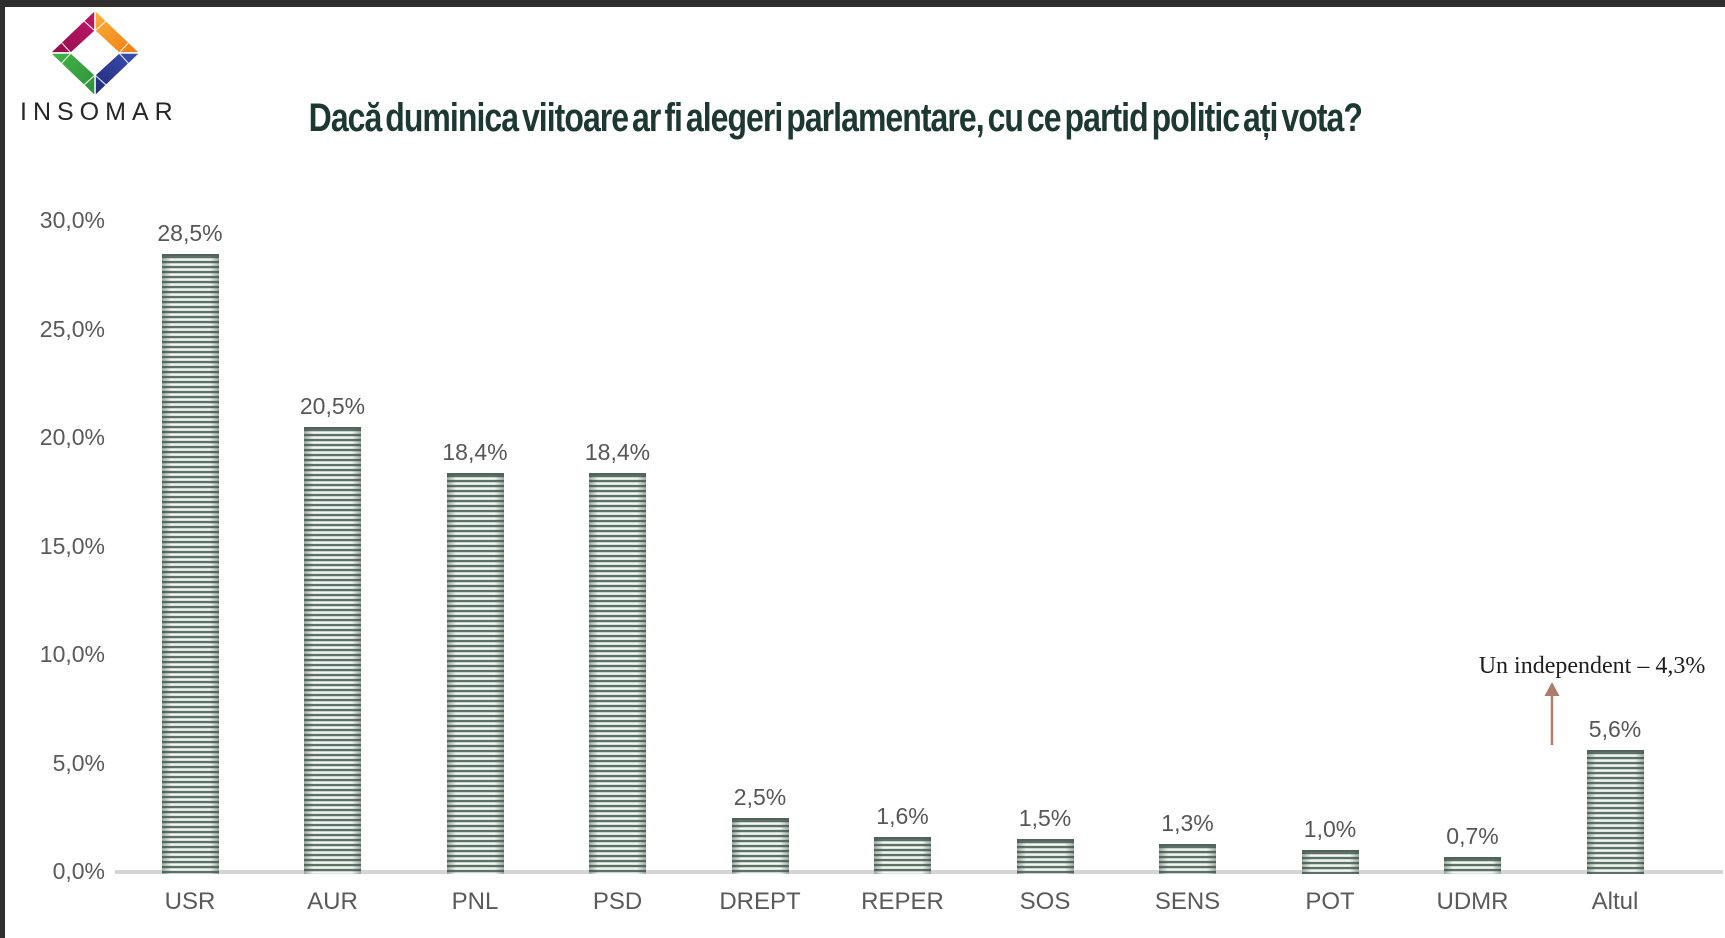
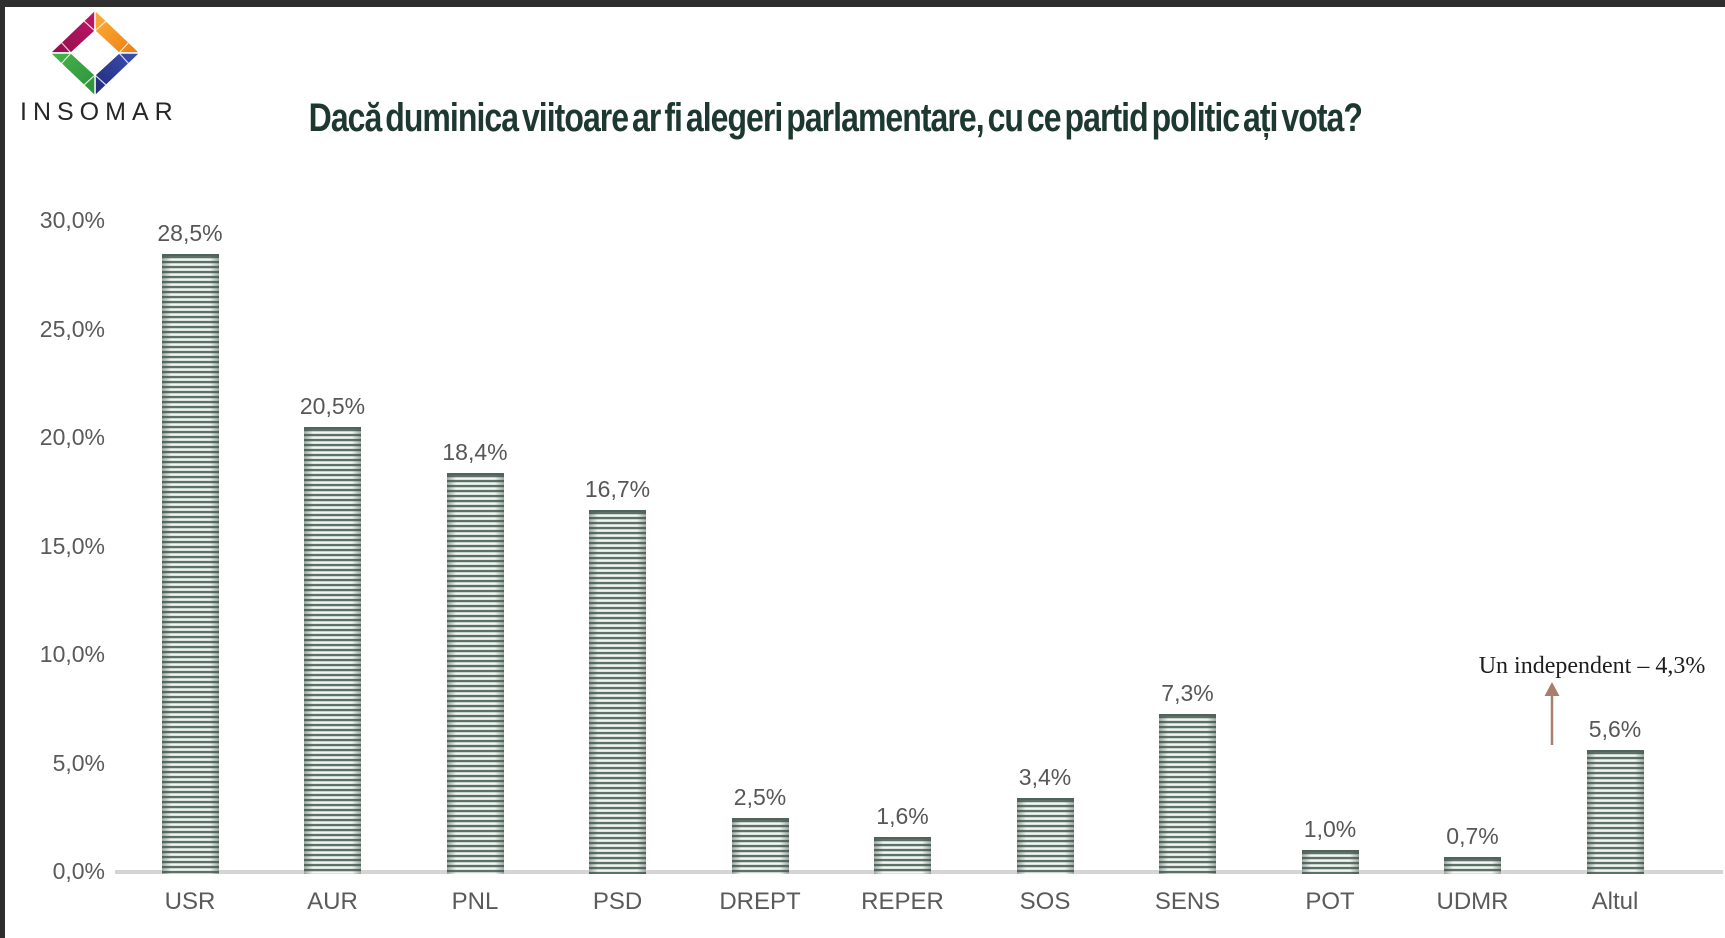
PSD: 18,4% -> 16,7%
SOS: 1,5% -> 3,4%
SENS: 1,3% -> 7,3%
